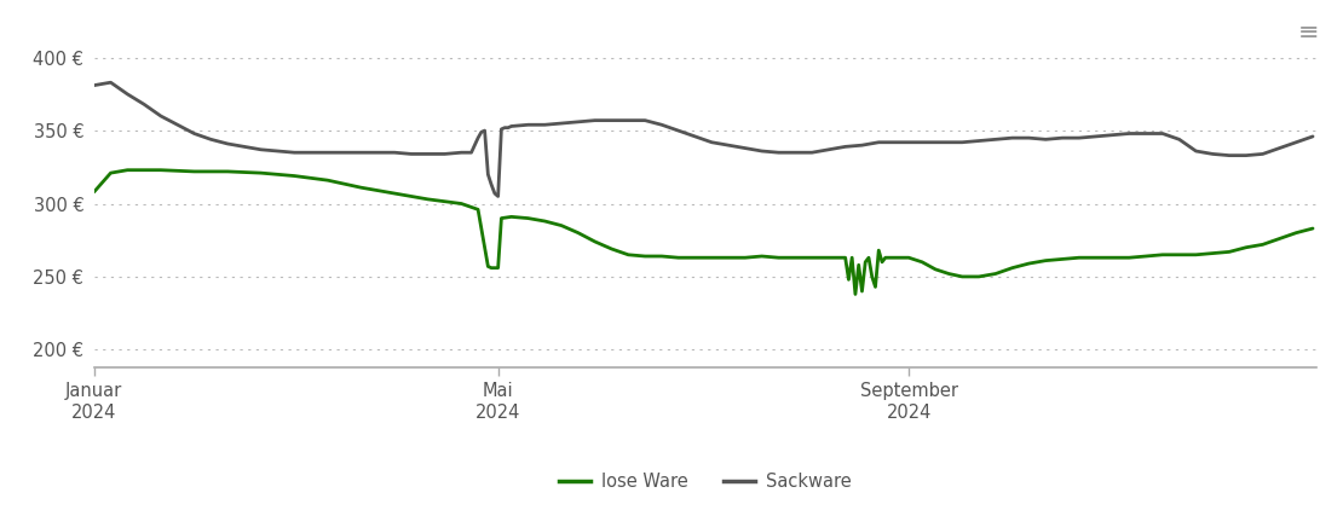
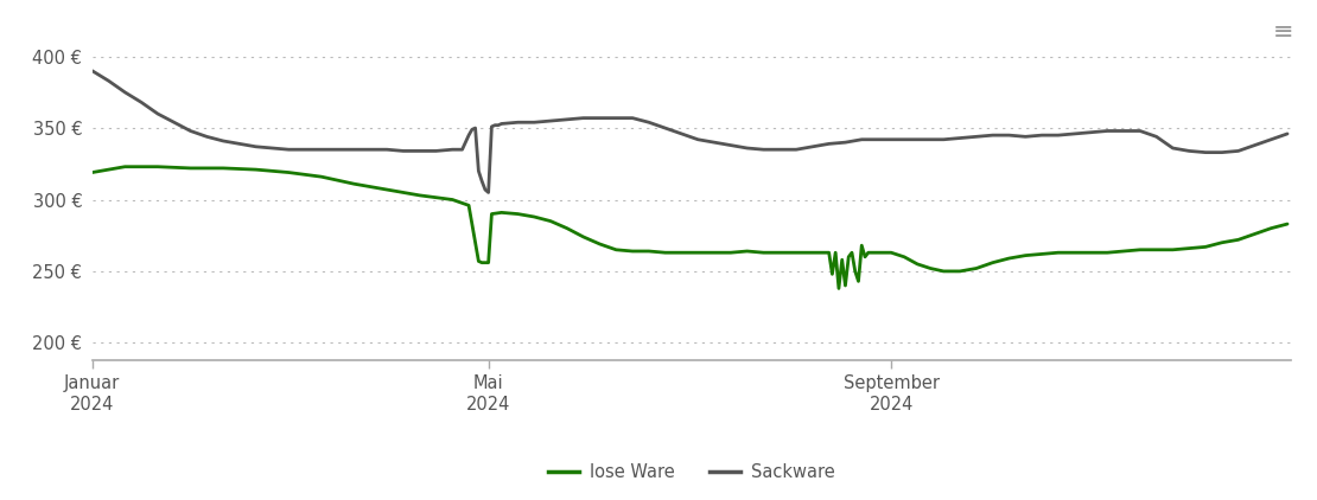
lose Ware/Januar 2024: 308 € -> 319 €
Sackware/Januar 2024: 381 € -> 390 €
